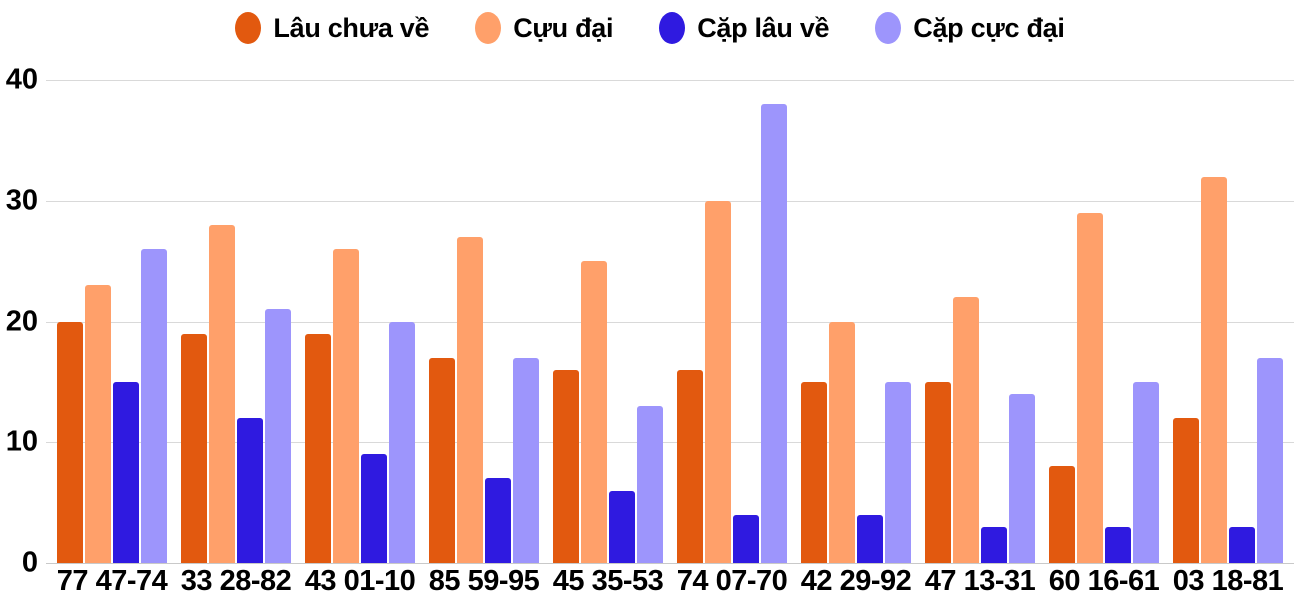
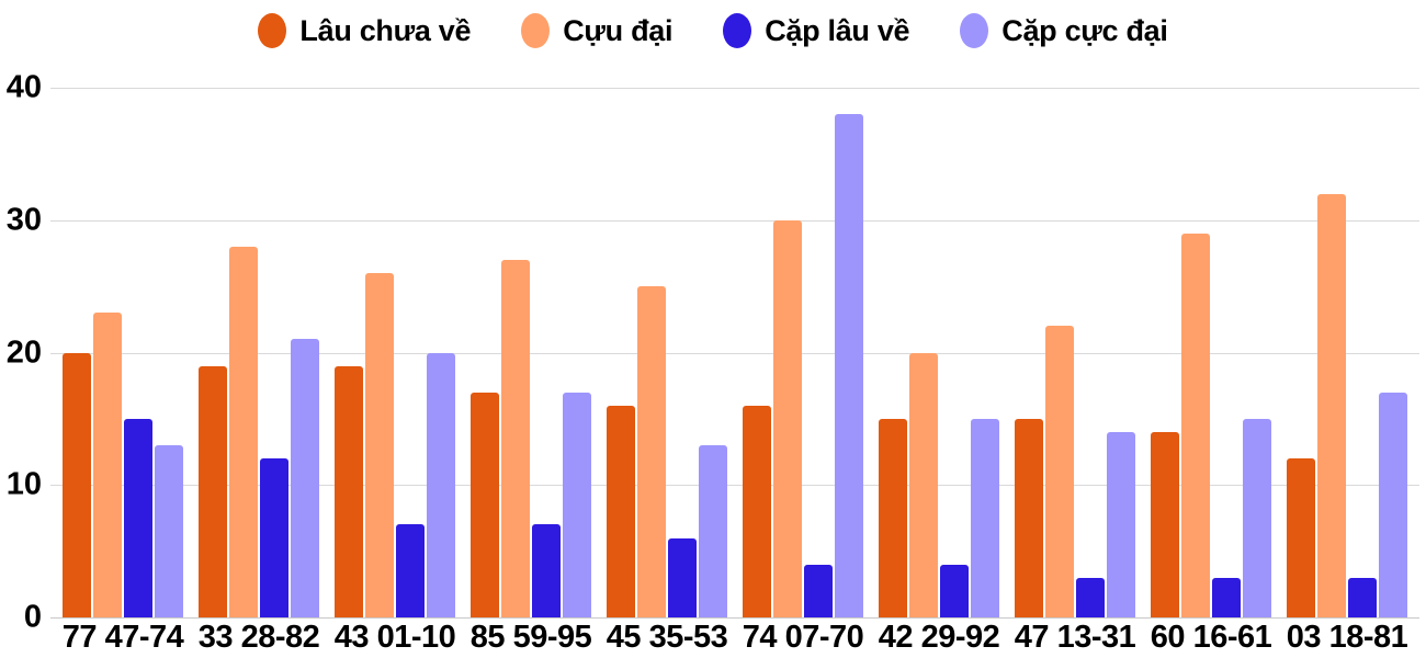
Cặp cực đại/77 47-74: 26 -> 13
Cặp lâu về/43 01-10: 9 -> 7
Lâu chưa về/60 16-61: 8 -> 14
